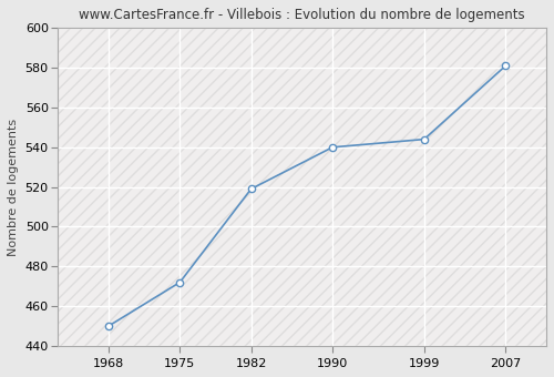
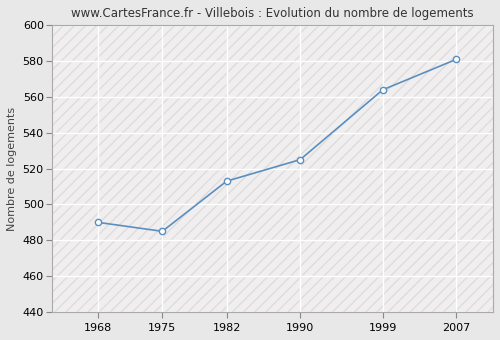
1968: 450 -> 490
1975: 472 -> 485
1982: 519 -> 513
1990: 540 -> 525
1999: 544 -> 564
